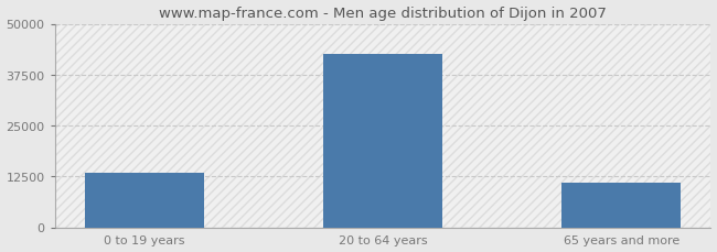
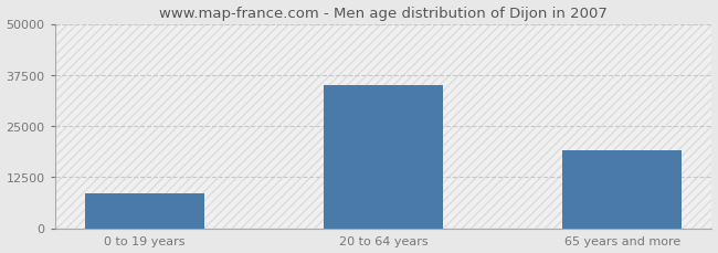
0 to 19 years: 13500 -> 8500
20 to 64 years: 42500 -> 35000
65 years and more: 11000 -> 19000
